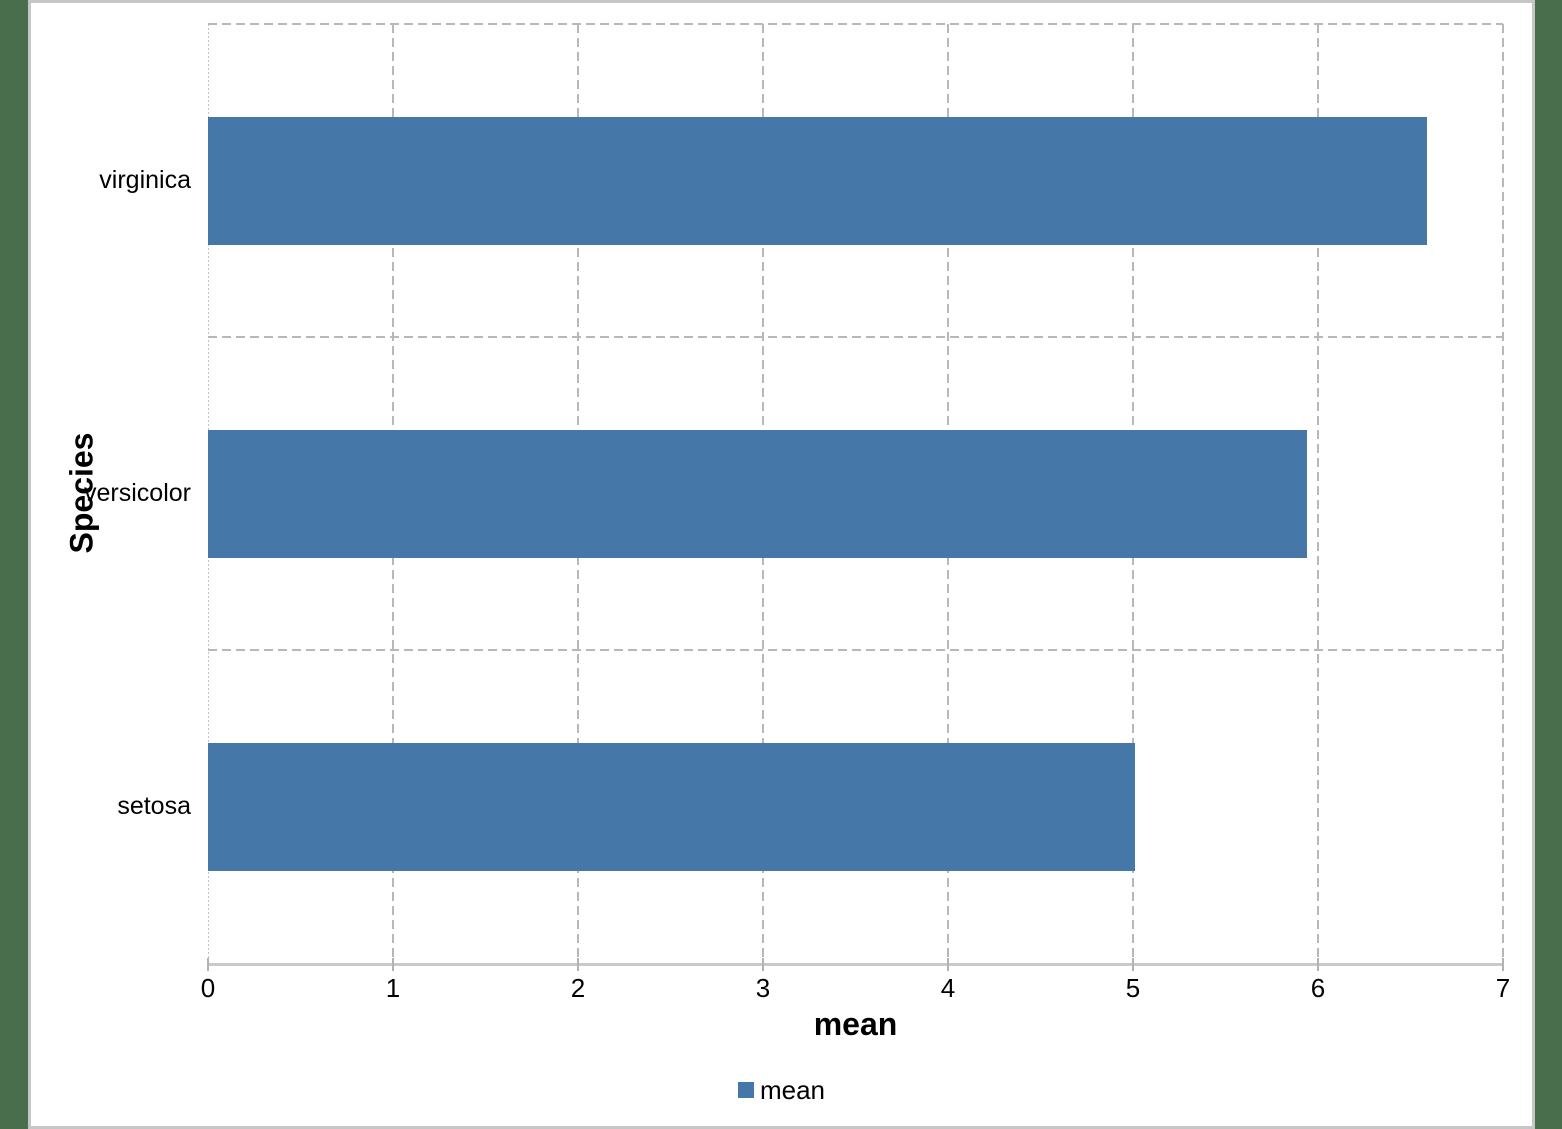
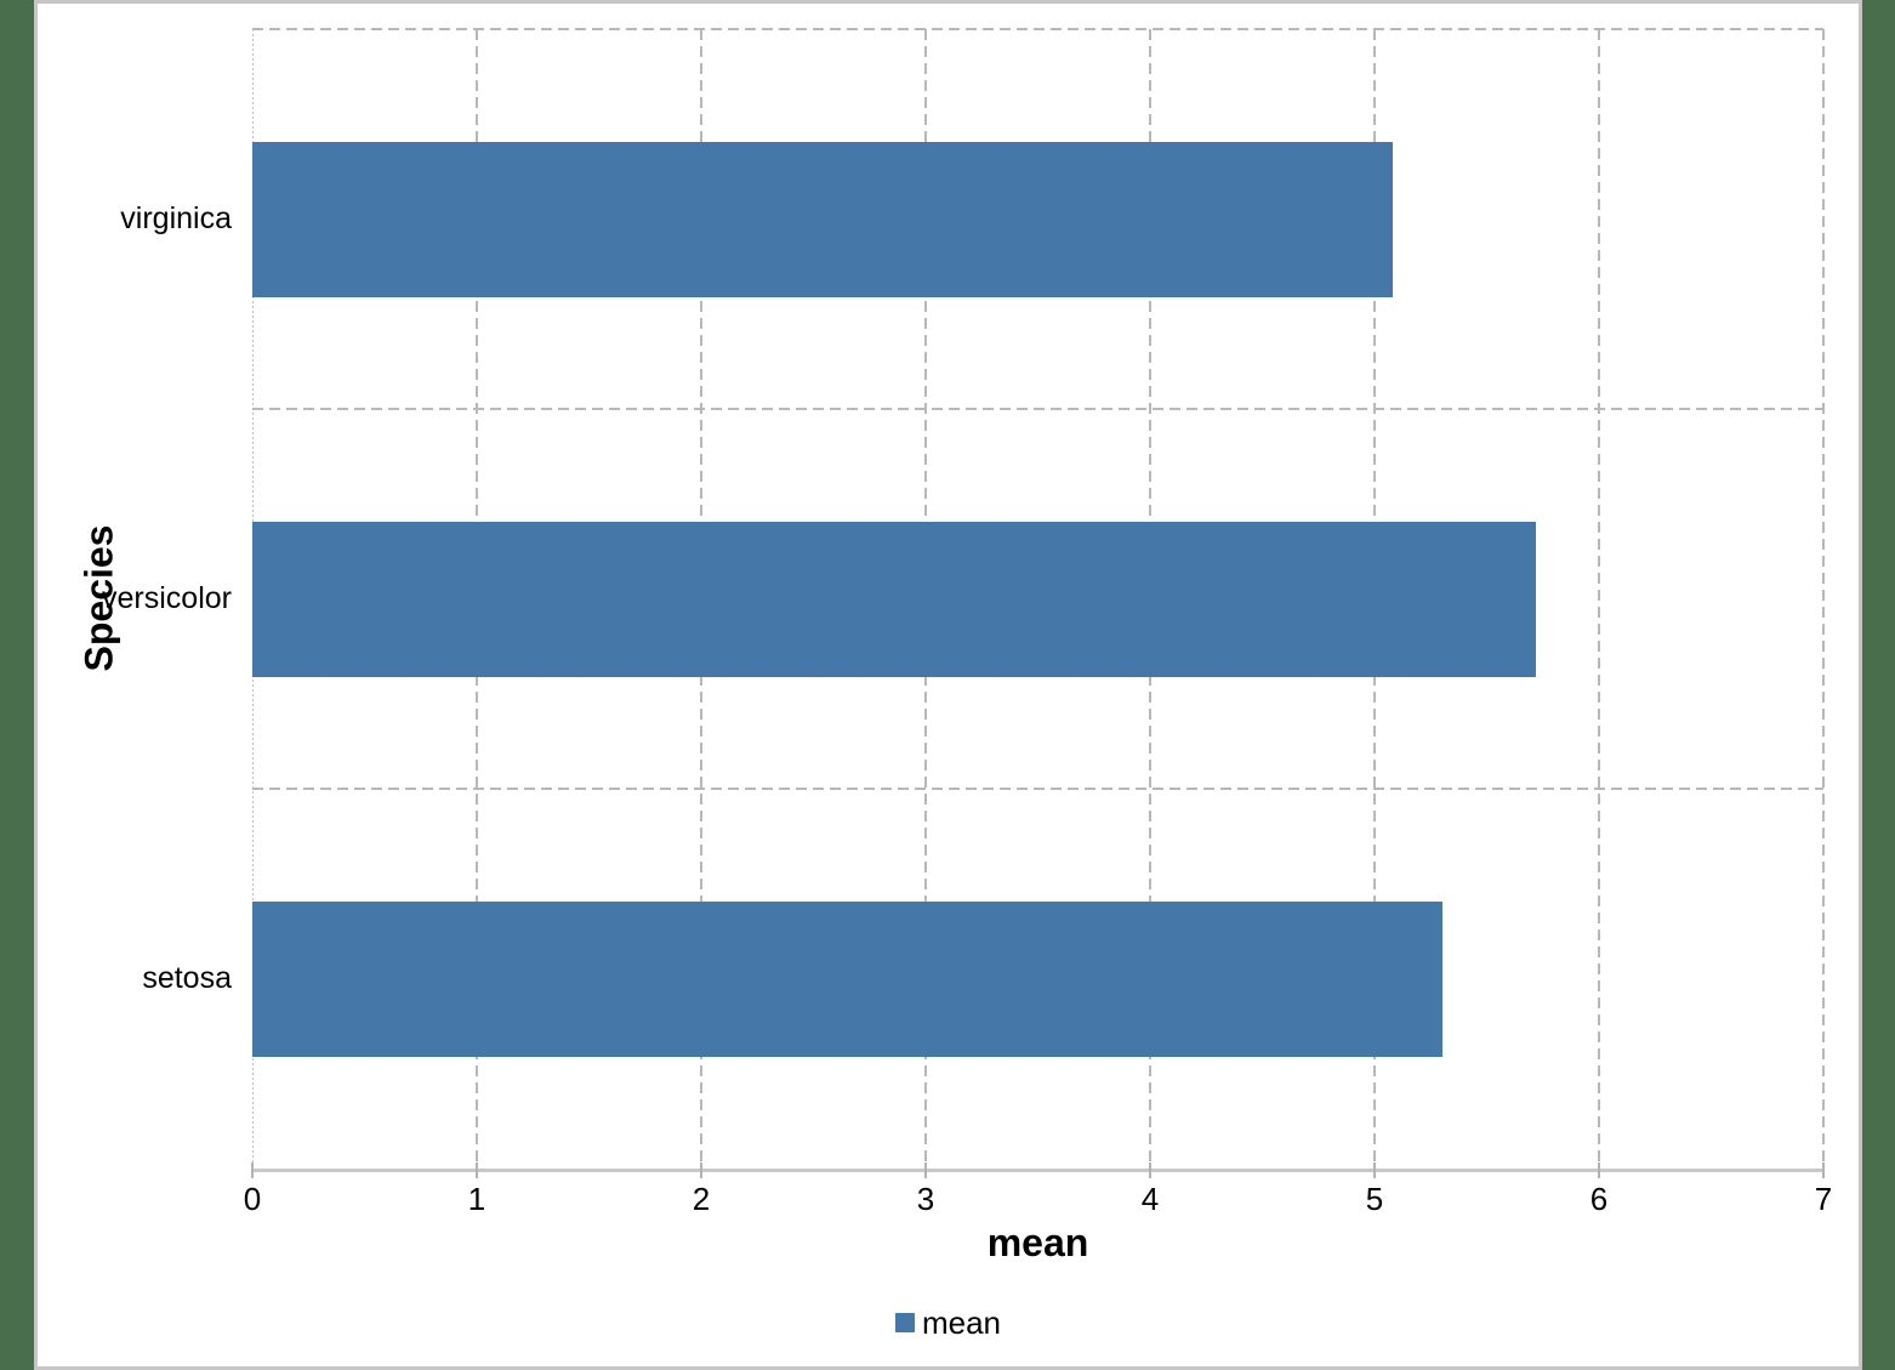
virginica: 6.59 -> 5.08
versicolor: 5.94 -> 5.72
setosa: 5.01 -> 5.30
